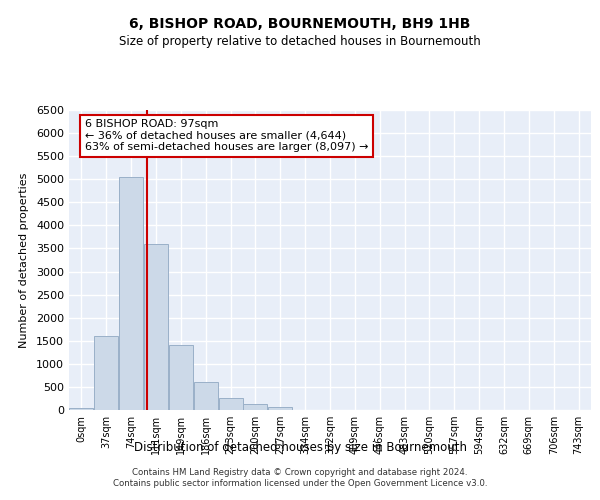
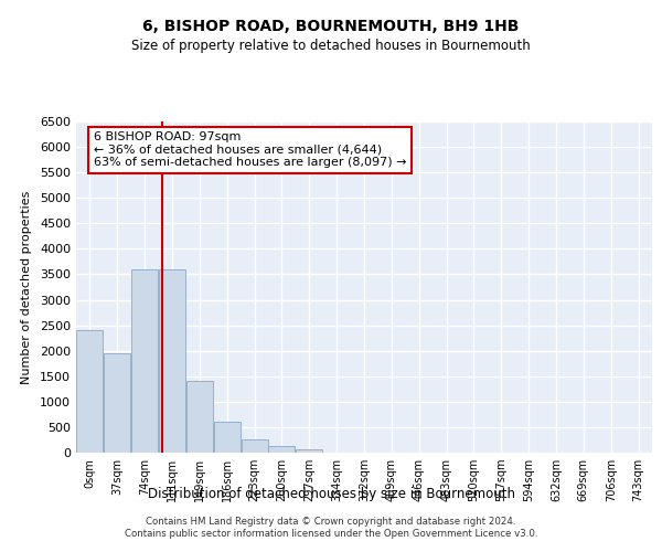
0sqm: 50 -> 2400
37sqm: 1600 -> 1950
74sqm: 5050 -> 3600
